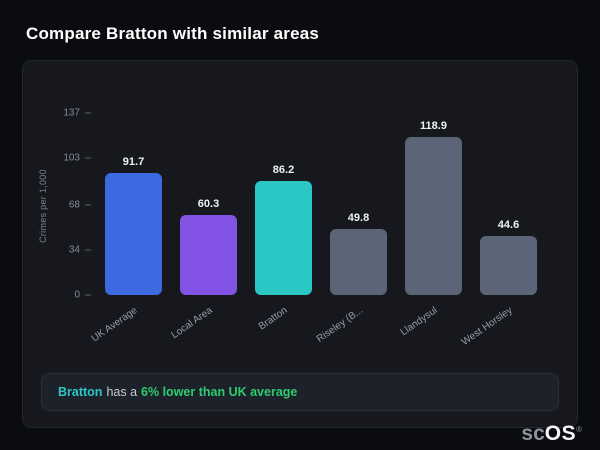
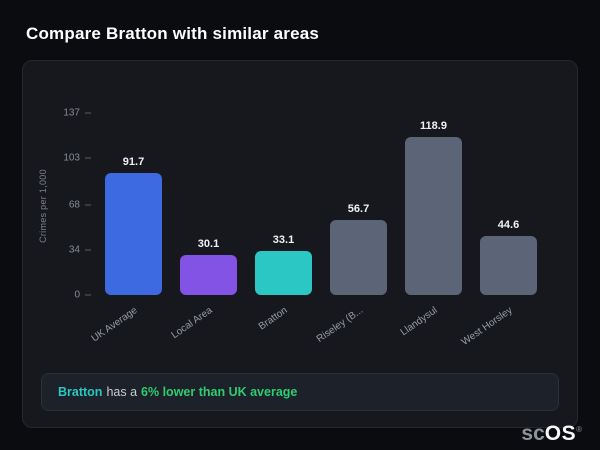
Local Area: 60.3 -> 30.1
Bratton: 86.2 -> 33.1
Riseley (B...: 49.8 -> 56.7
